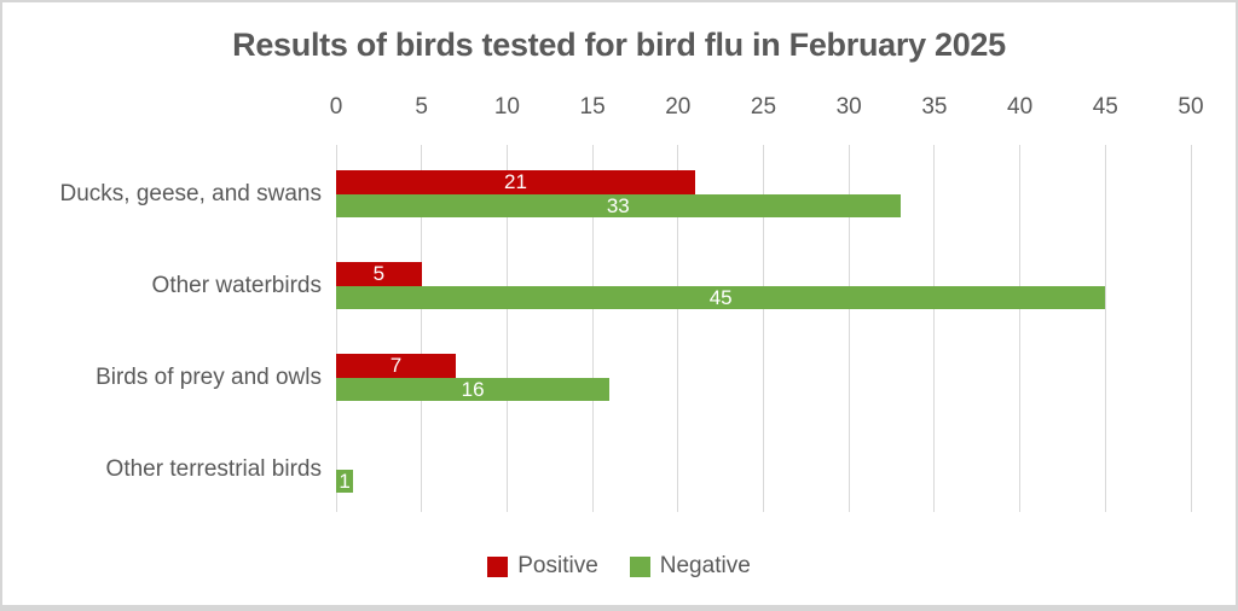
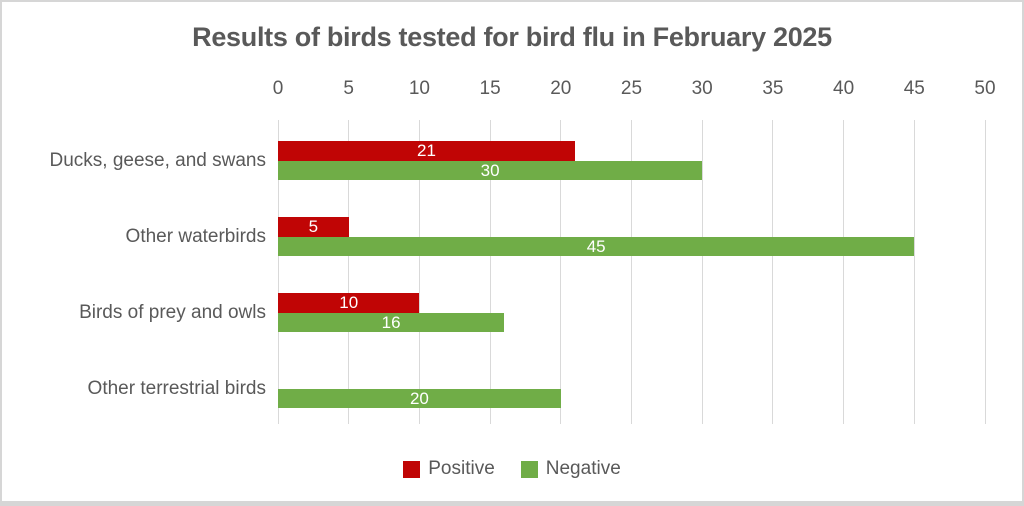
Negative/Ducks, geese, and swans: 33 -> 30
Positive/Birds of prey and owls: 7 -> 10
Negative/Other terrestrial birds: 1 -> 20
